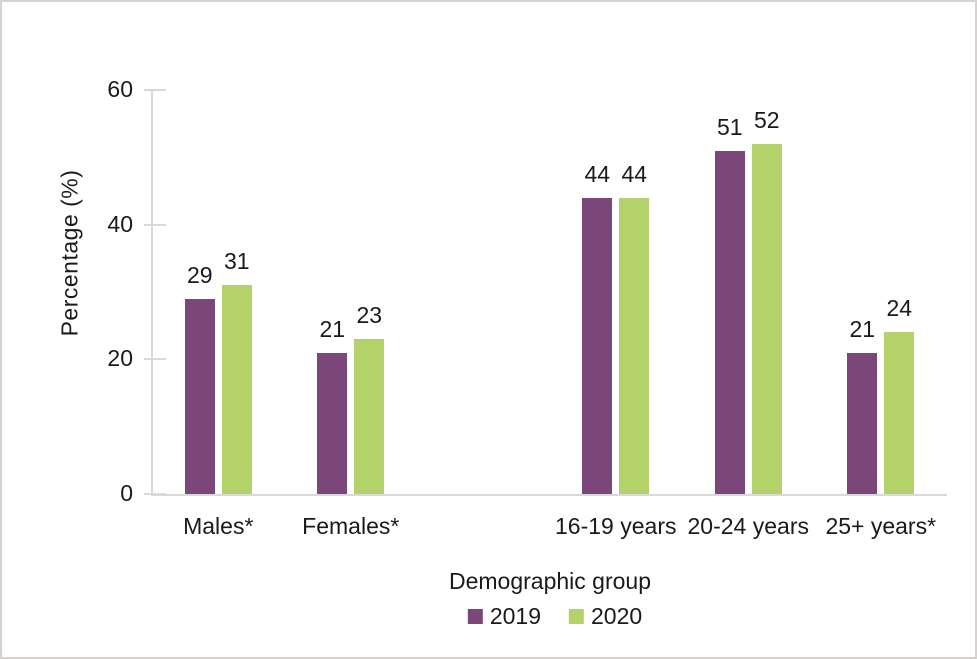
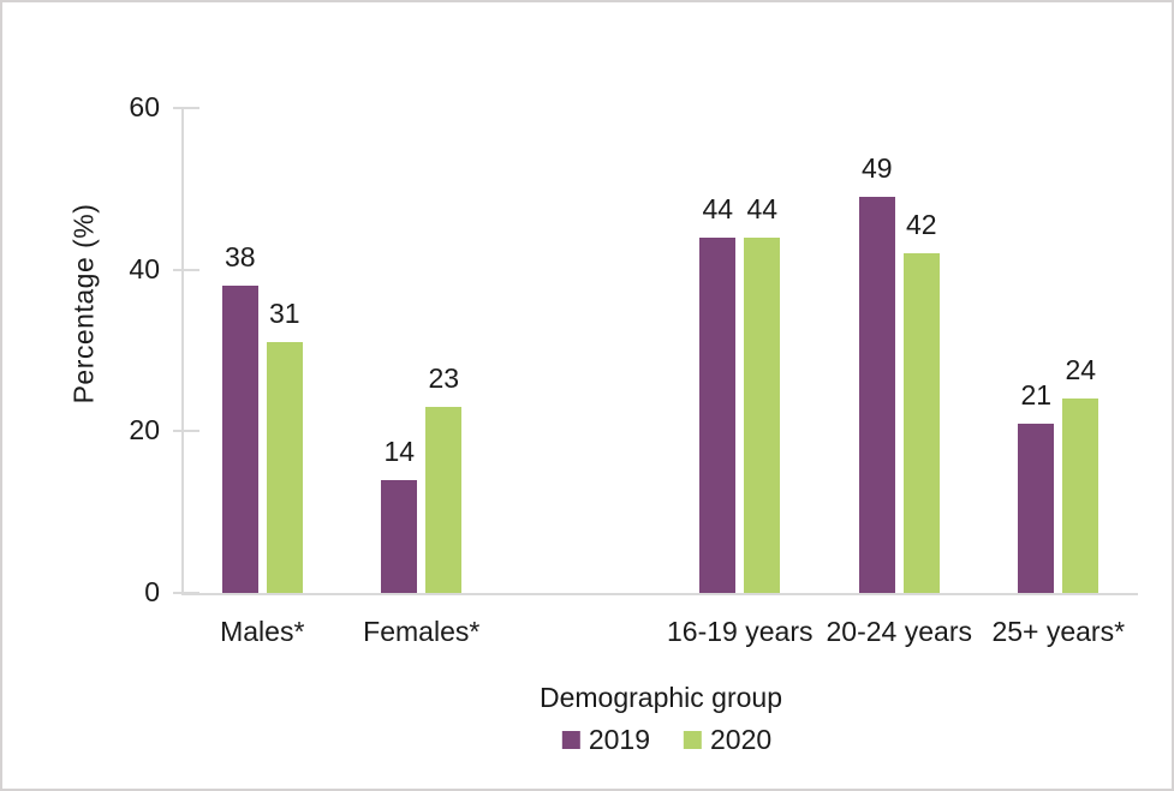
2019/Males*: 29 -> 38
2019/Females*: 21 -> 14
2019/20-24 years: 51 -> 49
2020/20-24 years: 52 -> 42
